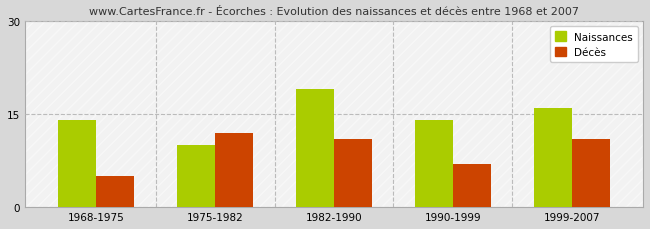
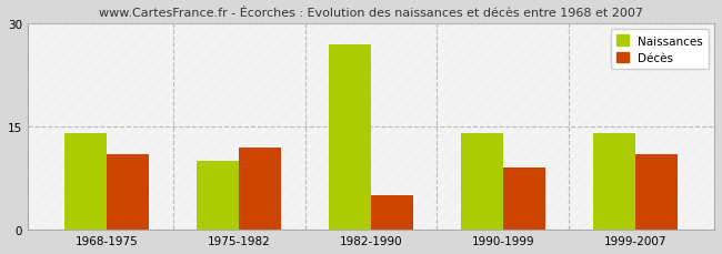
Décès/1968-1975: 5 -> 11
Naissances/1982-1990: 19 -> 27
Décès/1982-1990: 11 -> 5
Décès/1990-1999: 7 -> 9
Naissances/1999-2007: 16 -> 14
